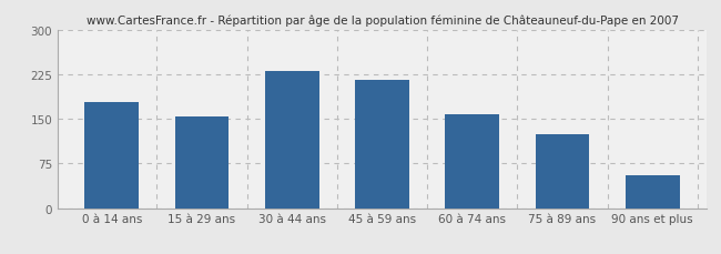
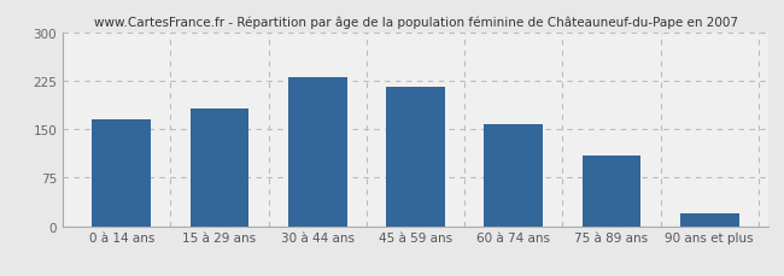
0 à 14 ans: 178 -> 165
15 à 29 ans: 154 -> 181
75 à 89 ans: 124 -> 110
90 ans et plus: 56 -> 20
